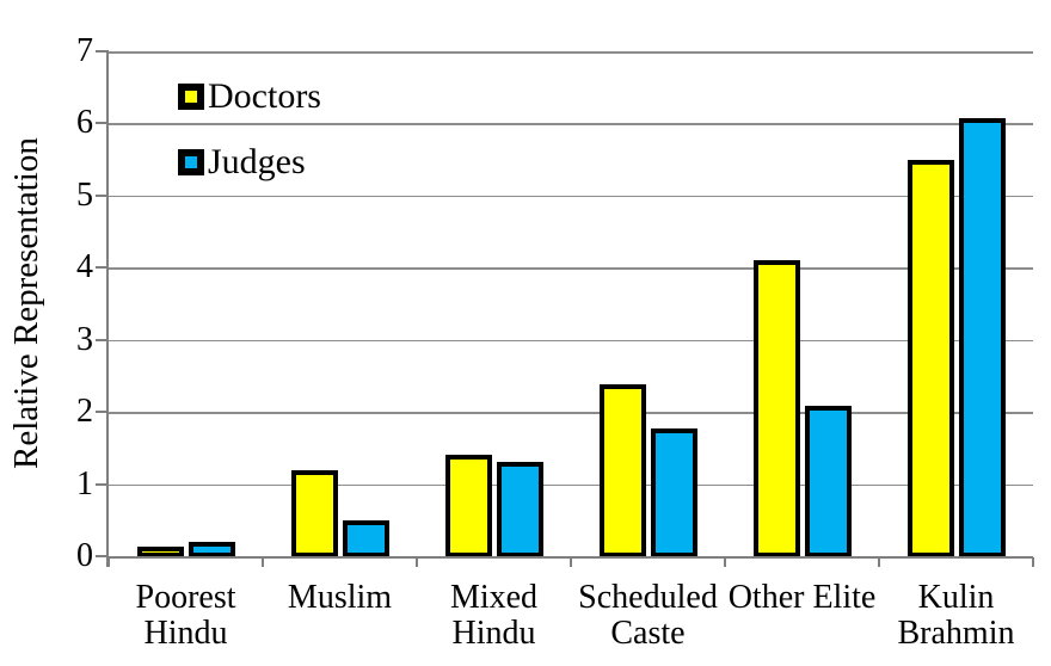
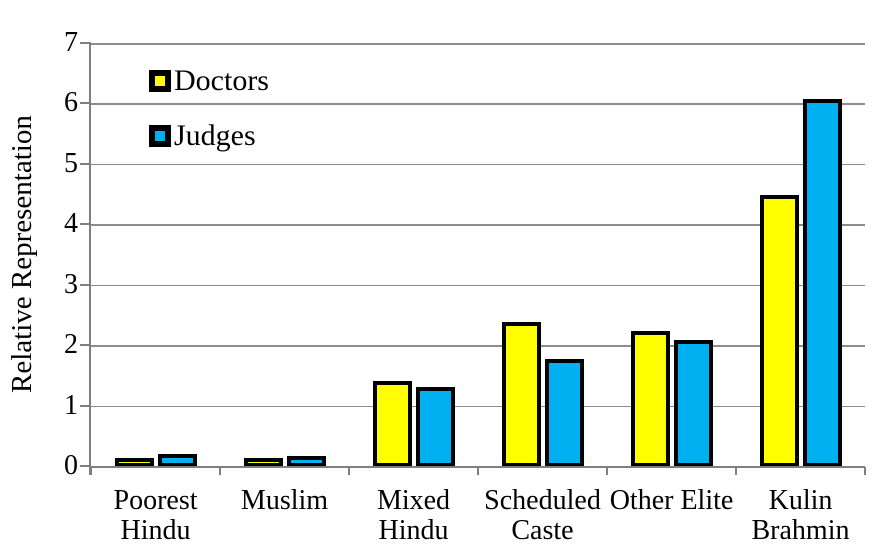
Doctors/Muslim: 1.2 -> 0.1
Judges/Muslim: 0.5 -> 0.2
Doctors/Other Elite: 4.1 -> 2.2
Doctors/Kulin Brahmin: 5.5 -> 4.5
